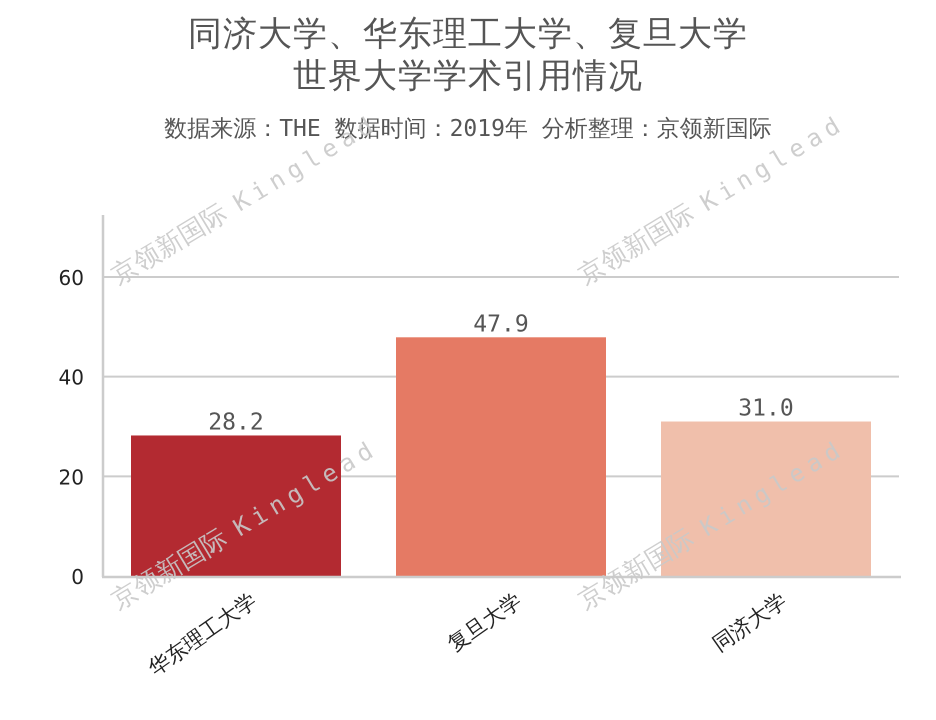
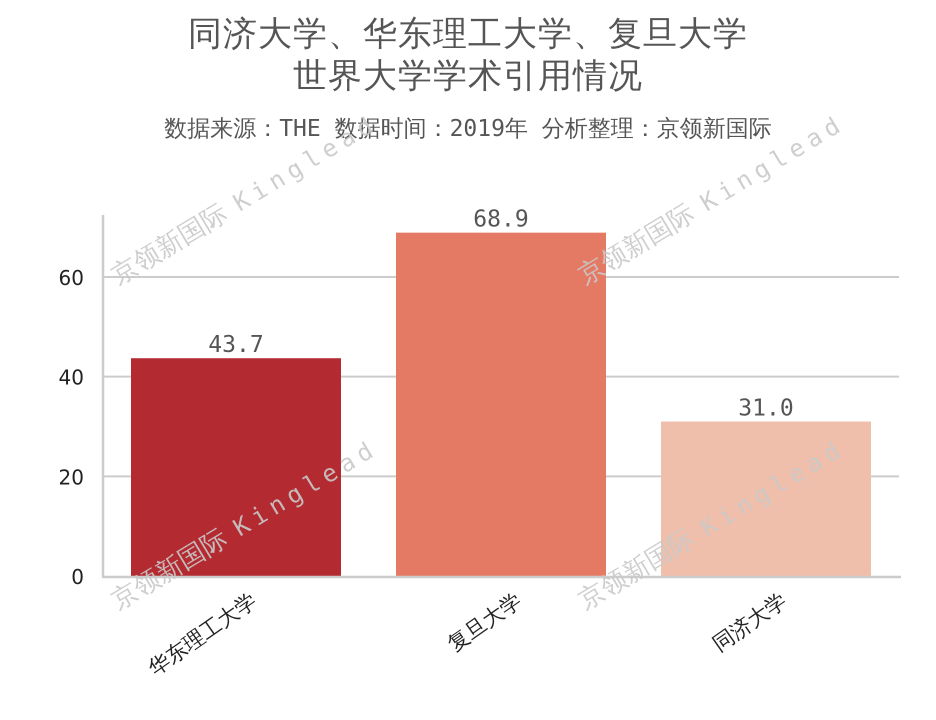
华东理工大学: 28.2 -> 43.7
复旦大学: 47.9 -> 68.9
